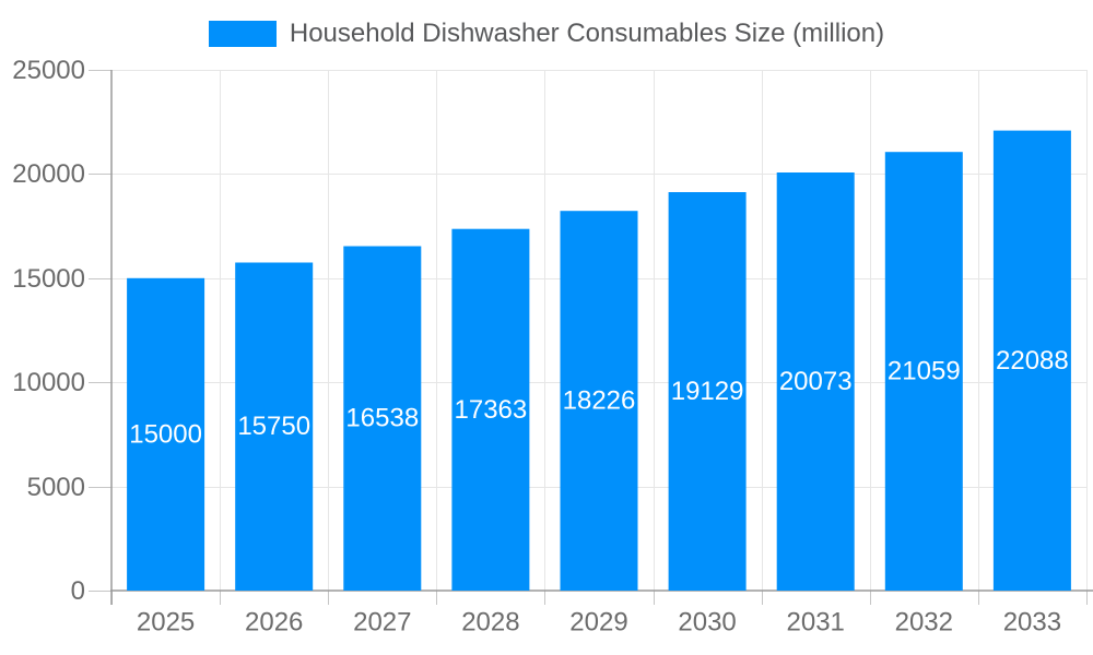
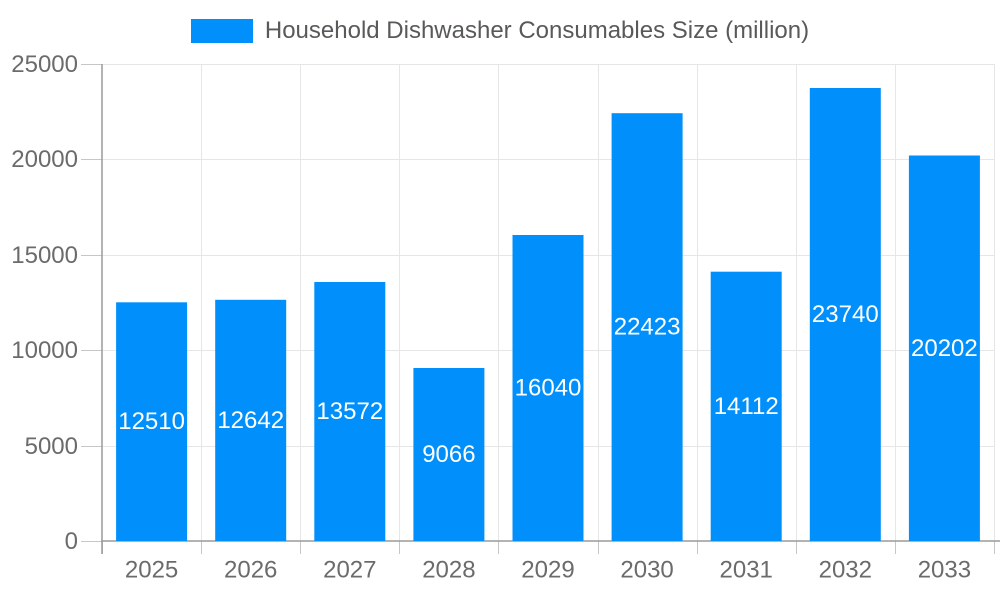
2025: 15000 -> 12510
2026: 15750 -> 12642
2027: 16538 -> 13572
2028: 17363 -> 9066
2029: 18226 -> 16040
2030: 19129 -> 22423
2031: 20073 -> 14112
2032: 21059 -> 23740
2033: 22088 -> 20202
